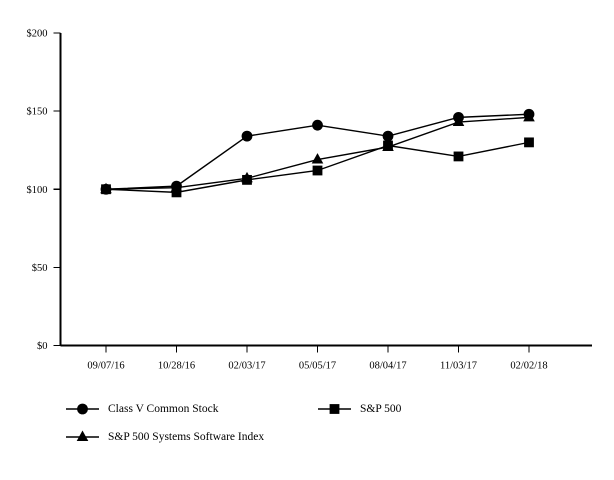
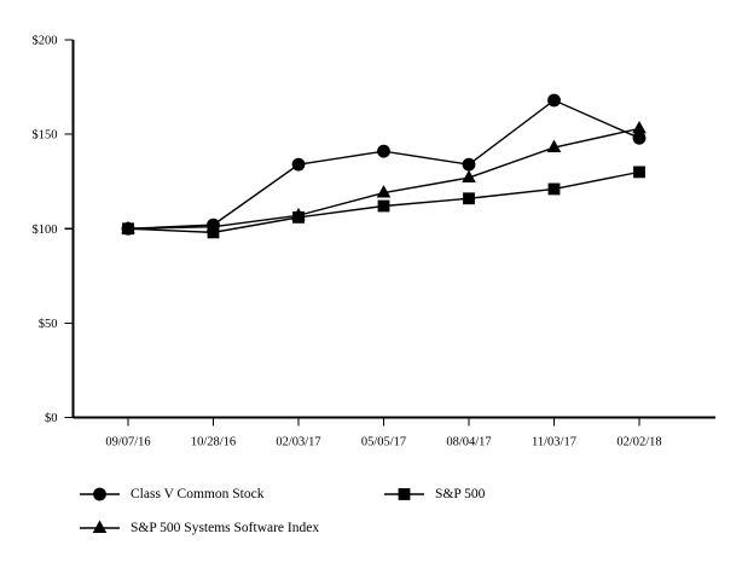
S&P 500/08/04/17: $128 -> $116
Class V Common Stock/11/03/17: $146 -> $168
S&P 500 Systems Software Index/02/02/18: $146 -> $153
